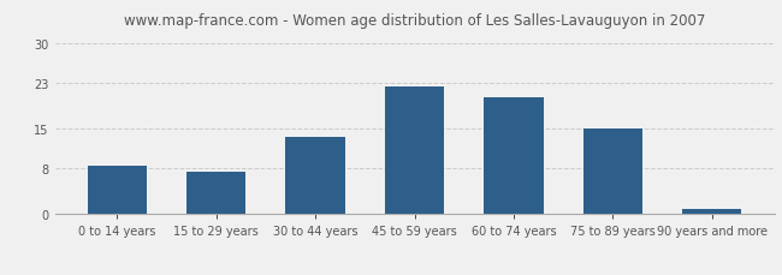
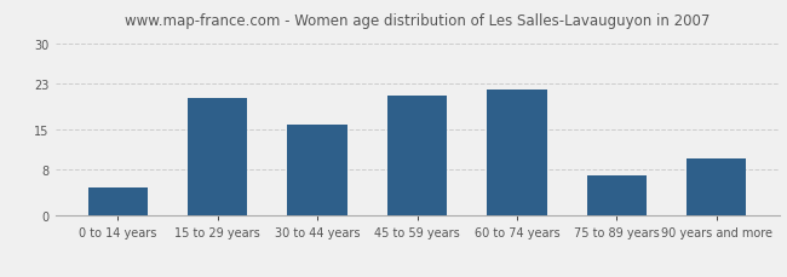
0 to 14 years: 8.5 -> 5.0
15 to 29 years: 7.5 -> 20.5
30 to 44 years: 13.5 -> 16.0
45 to 59 years: 22.5 -> 21.0
60 to 74 years: 20.5 -> 22.0
75 to 89 years: 15.0 -> 7.0
90 years and more: 1.0 -> 10.0
